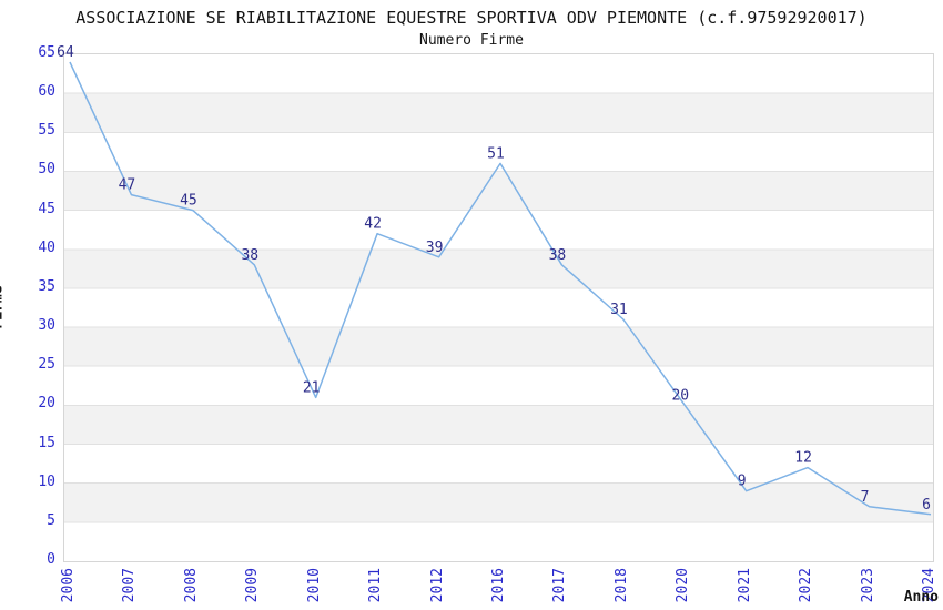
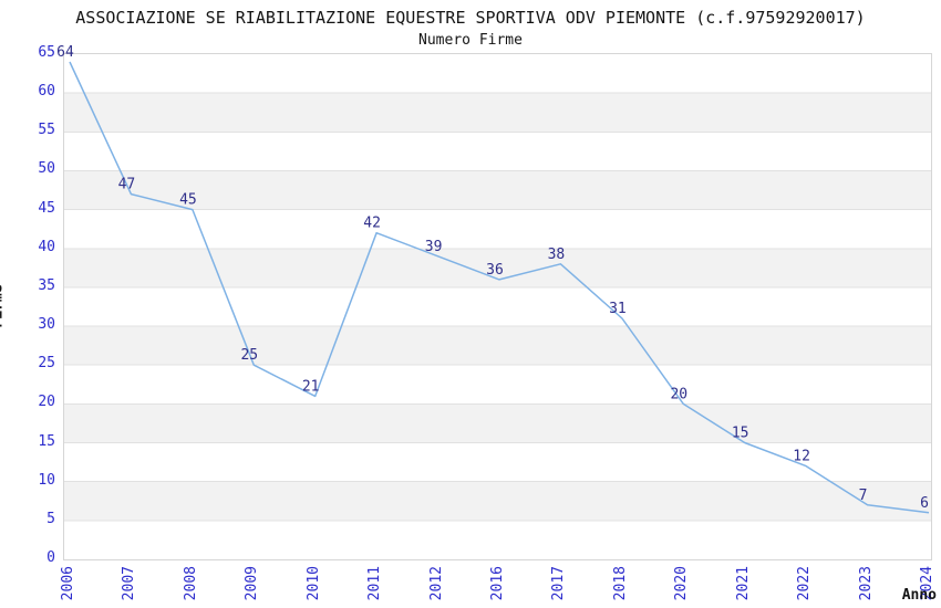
2009: 38 -> 25
2016: 51 -> 36
2021: 9 -> 15
